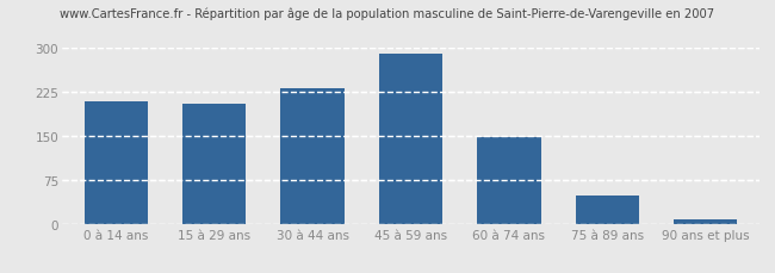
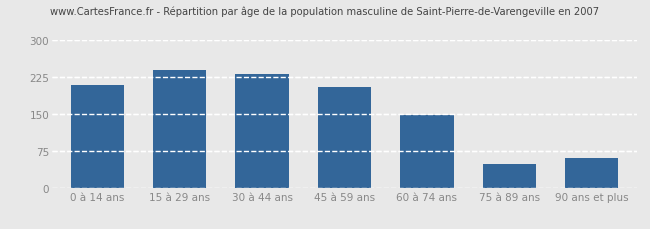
15 à 29 ans: 205 -> 240
45 à 59 ans: 290 -> 205
90 ans et plus: 8 -> 60
